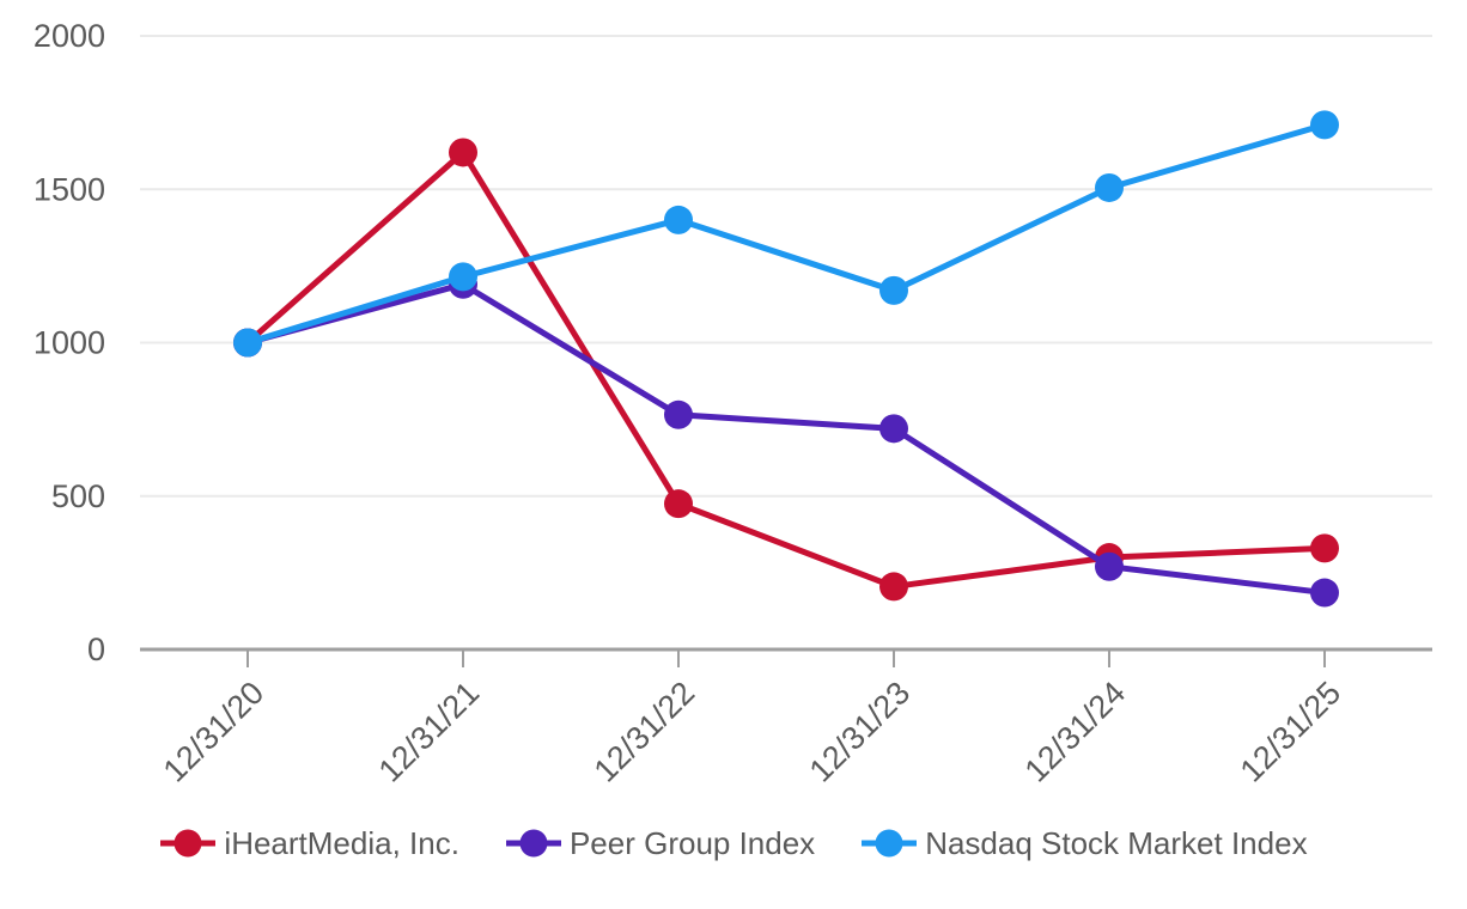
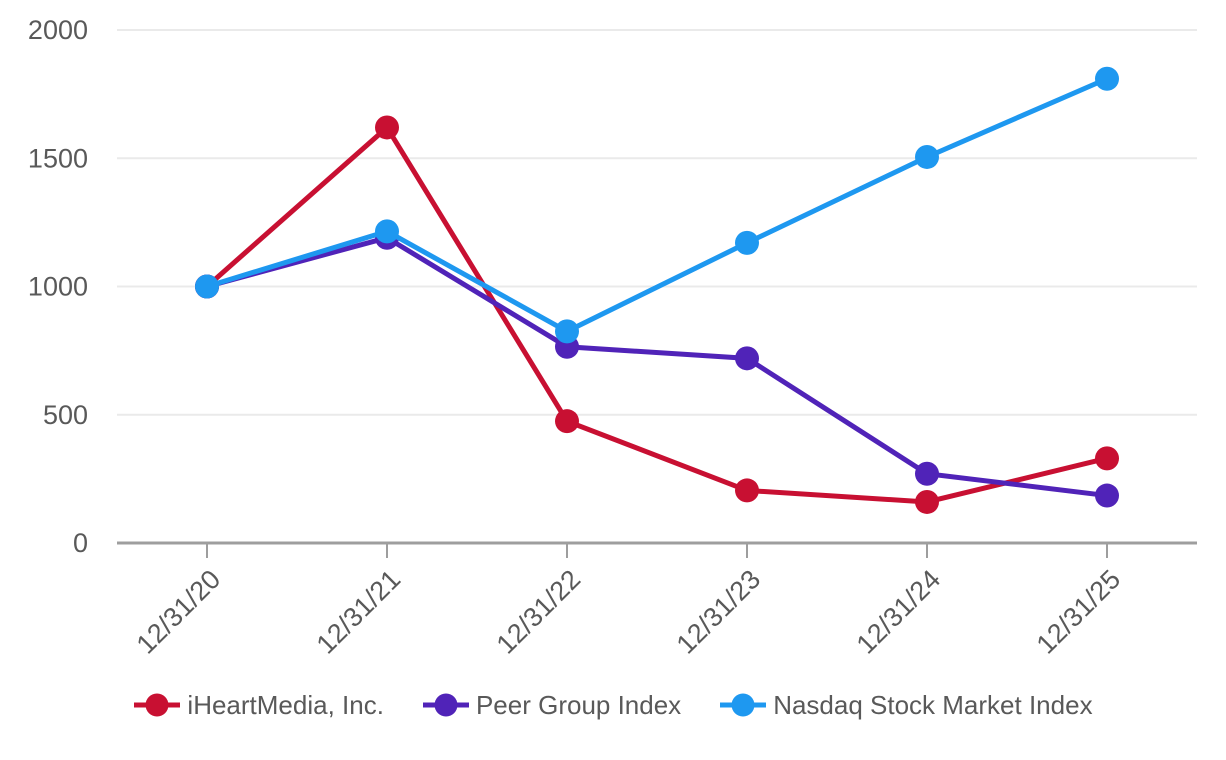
Nasdaq Stock Market Index/12/31/22: 1400 -> 820
iHeartMedia, Inc./12/31/24: 300 -> 160
Nasdaq Stock Market Index/12/31/25: 1710 -> 1810
